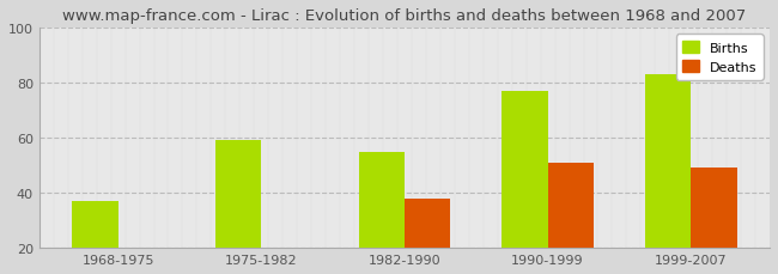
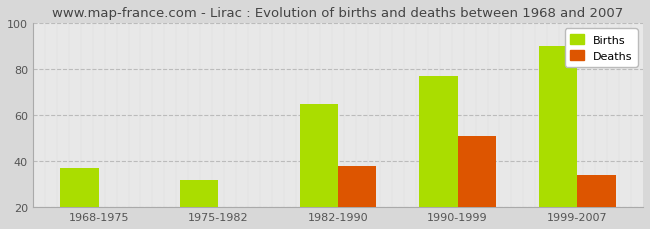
Births/1975-1982: 59 -> 32
Births/1982-1990: 55 -> 65
Births/1999-2007: 83 -> 90
Deaths/1999-2007: 49 -> 34
